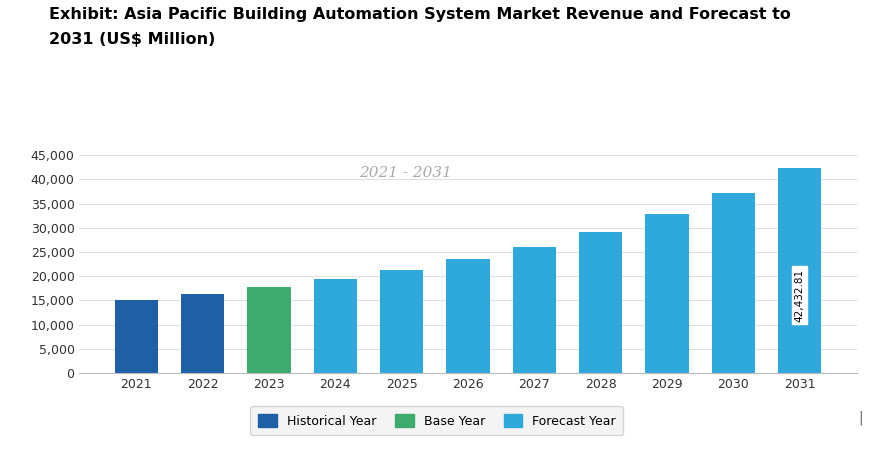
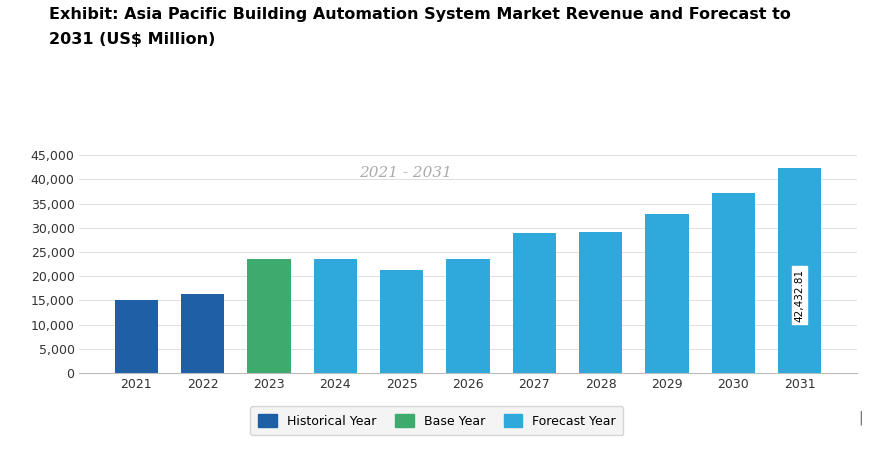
2023: 17,800 -> 23,500
2024: 19,500 -> 23,500
2027: 26,000 -> 29,000
